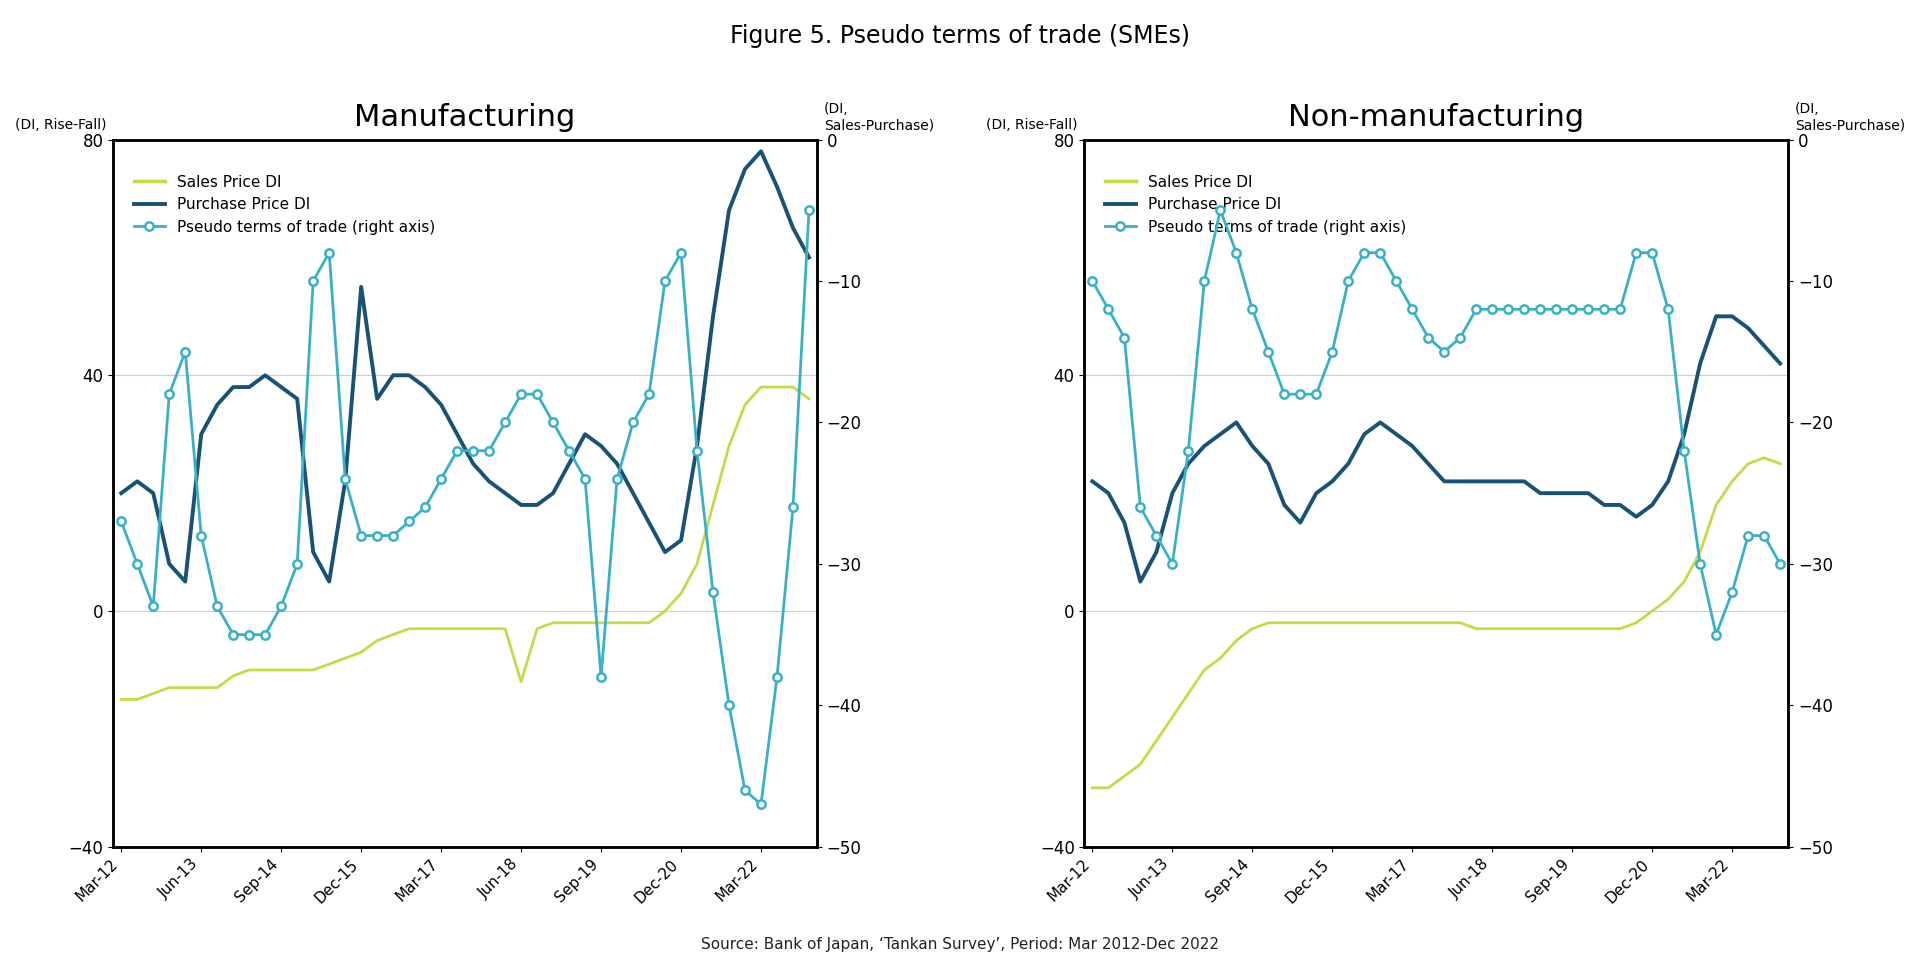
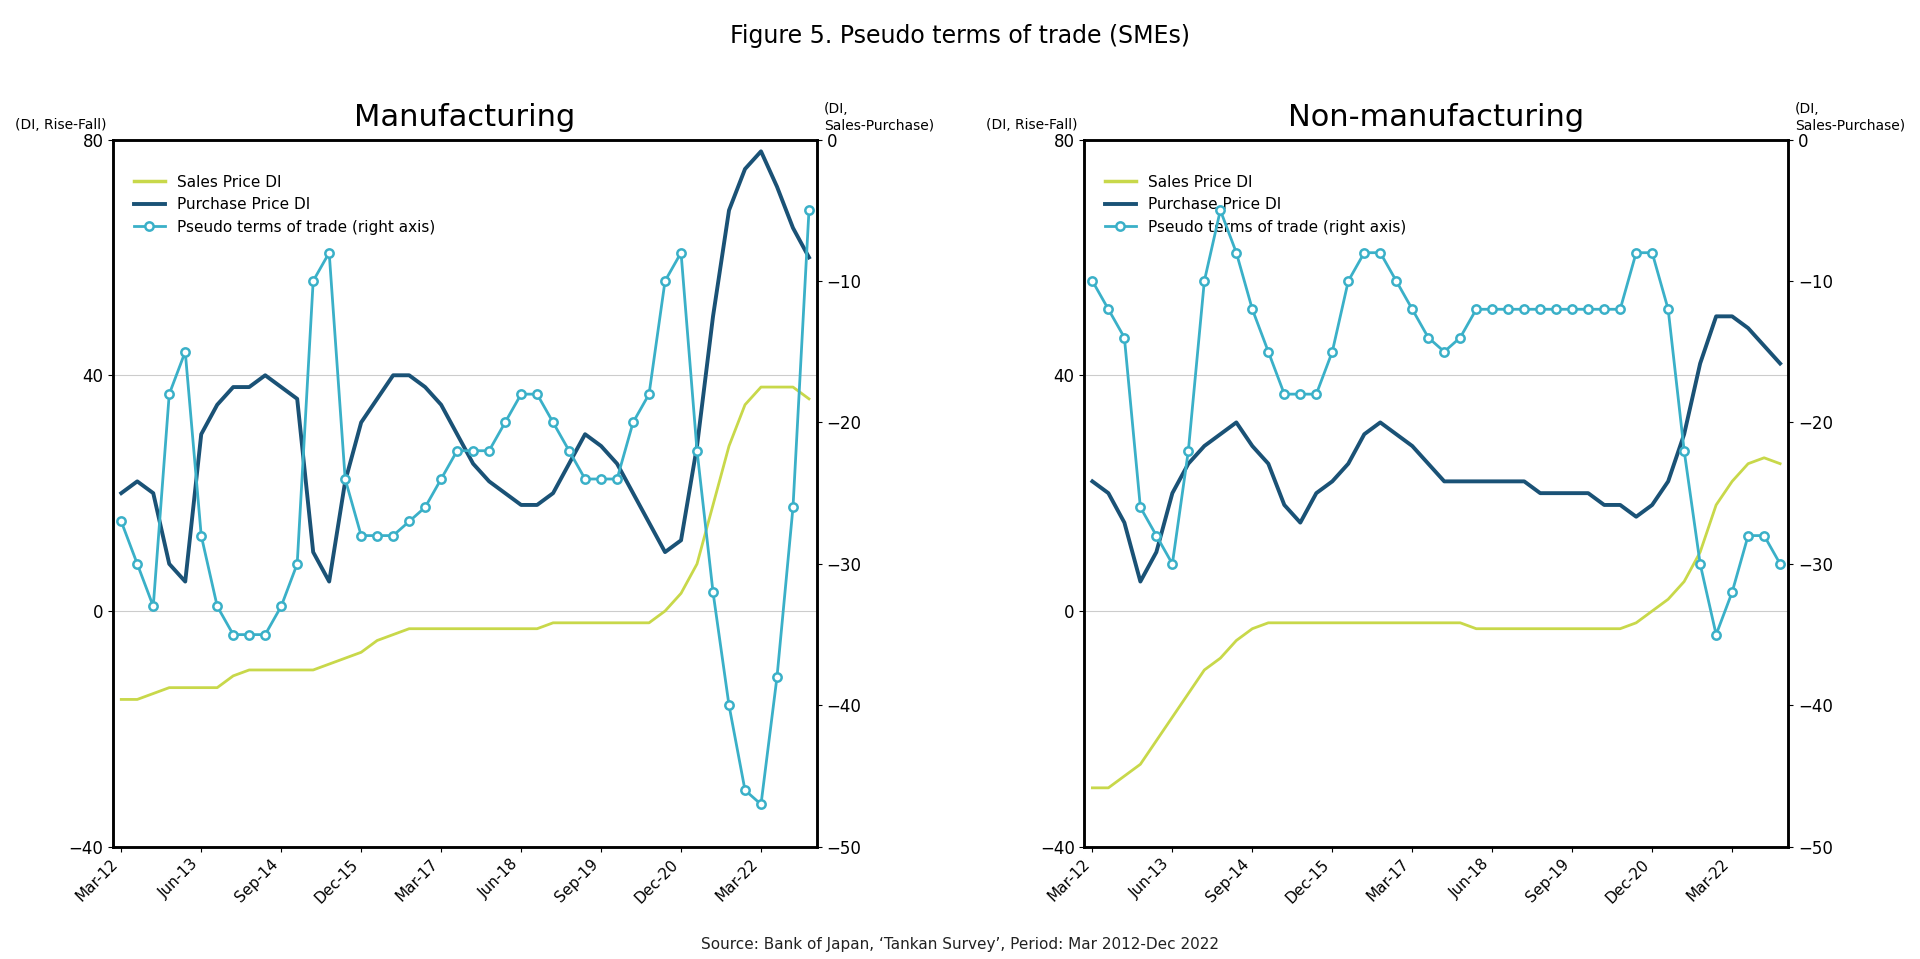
Manufacturing/Purchase Price DI/Dec-15: 55 -> 32
Manufacturing/Sales Price DI/Jun-18: -12 -> -3
Manufacturing/Pseudo terms of trade (right axis)/Sep-19: -38 -> -24
